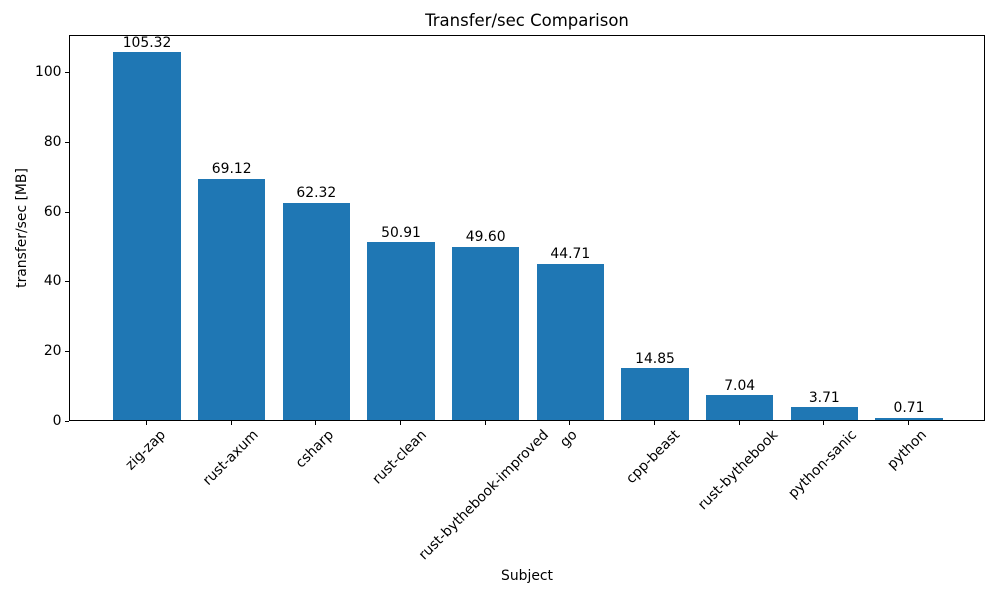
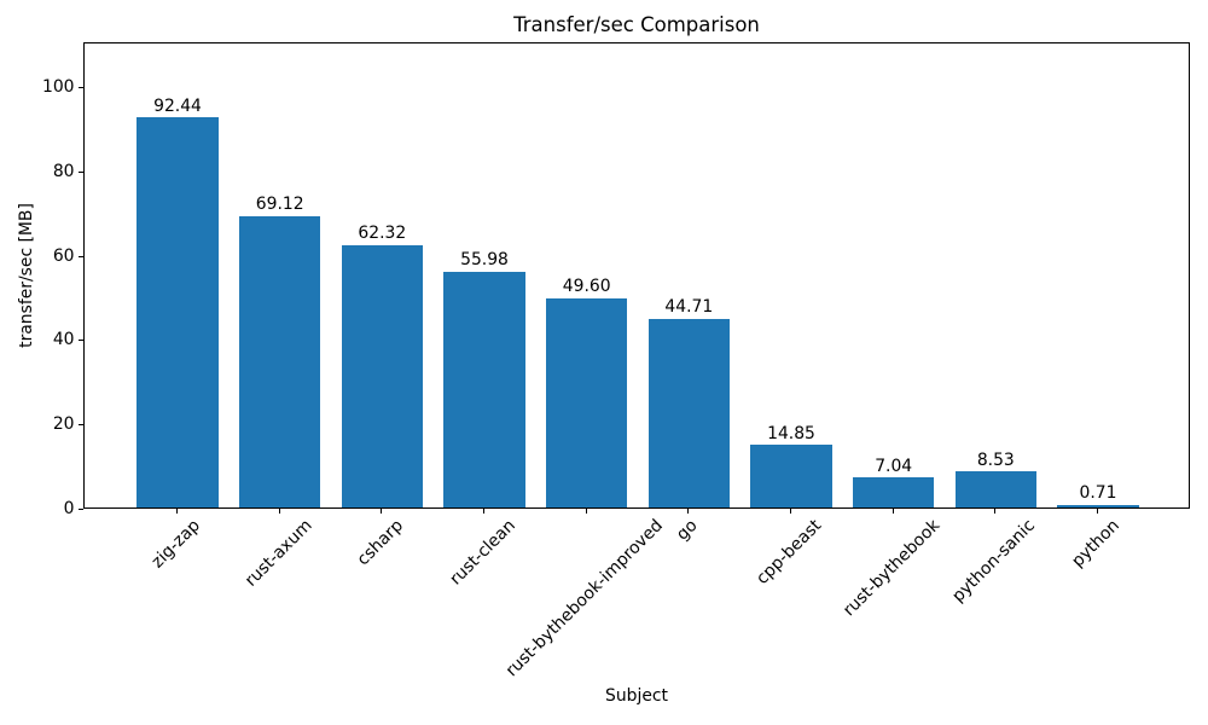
zig-zap: 105.32 -> 92.44
rust-clean: 50.91 -> 55.98
python-sanic: 3.71 -> 8.53
